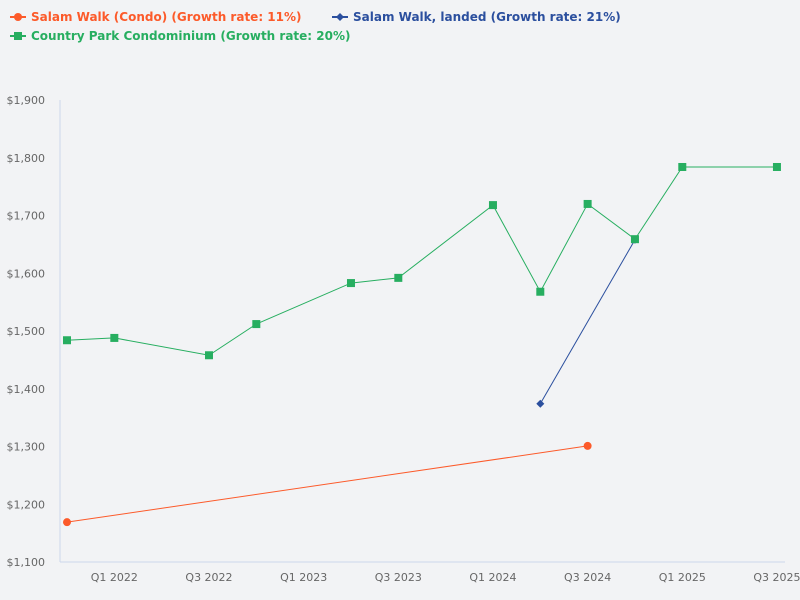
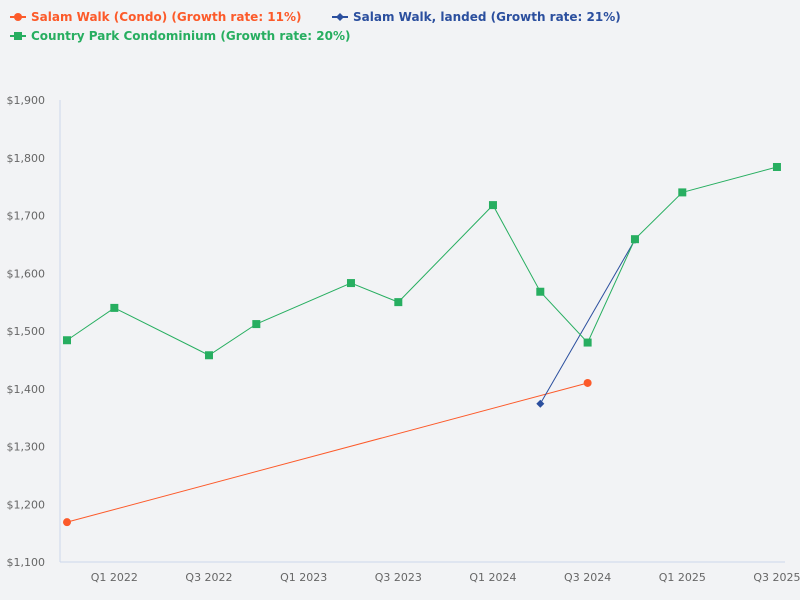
Country Park Condominium (Growth rate: 20%)/Q1 2022: $1490 -> $1540
Country Park Condominium (Growth rate: 20%)/Q3 2023: $1590 -> $1550
Salam Walk (Condo) (Growth rate: 11%)/Q3 2024: $1300 -> $1410
Country Park Condominium (Growth rate: 20%)/Q3 2024: $1720 -> $1480
Country Park Condominium (Growth rate: 20%)/Q1 2025: $1780 -> $1740
